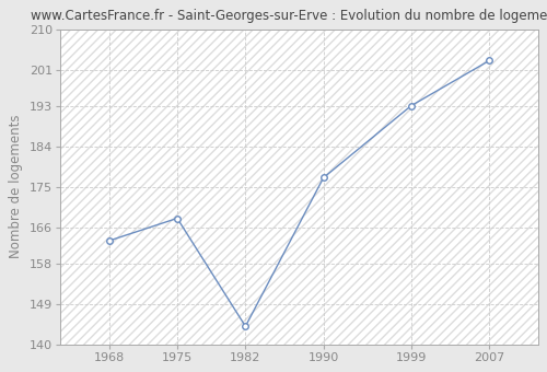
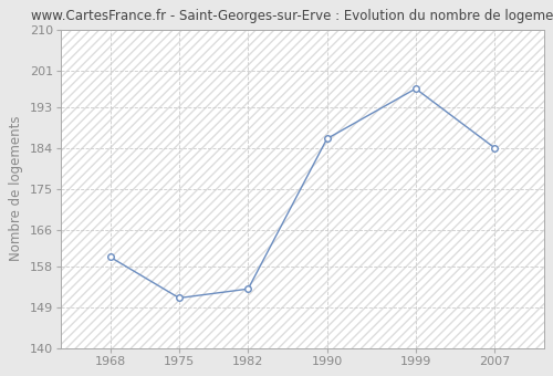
1968: 163 -> 160
1975: 168 -> 151
1982: 144 -> 153
1990: 177 -> 186
1999: 193 -> 197
2007: 203 -> 184
